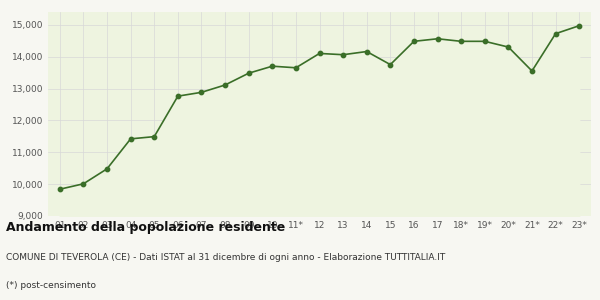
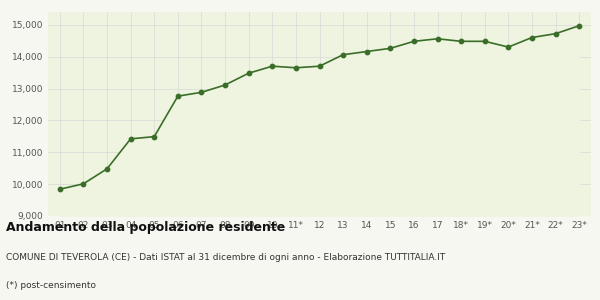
12: 14,100 -> 13,700
15: 13,750 -> 14,260
21*: 13,550 -> 14,600
